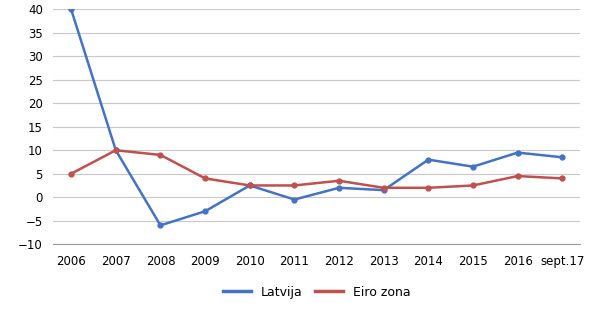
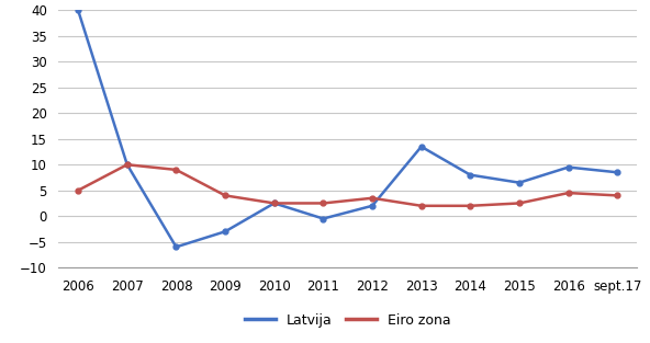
Latvija/2013: 1.5 -> 13.5
